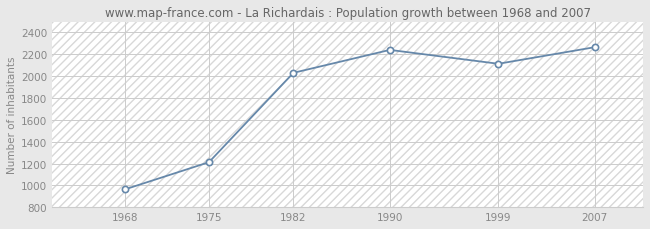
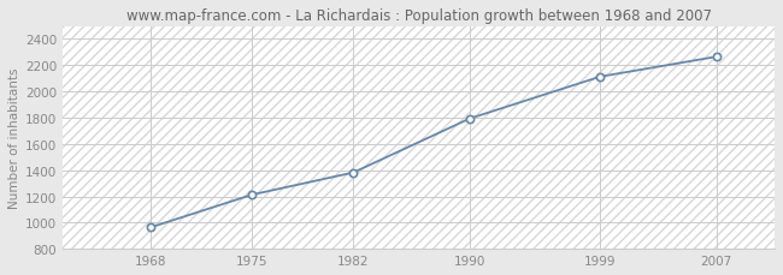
1982: 2030 -> 1380
1990: 2240 -> 1790
